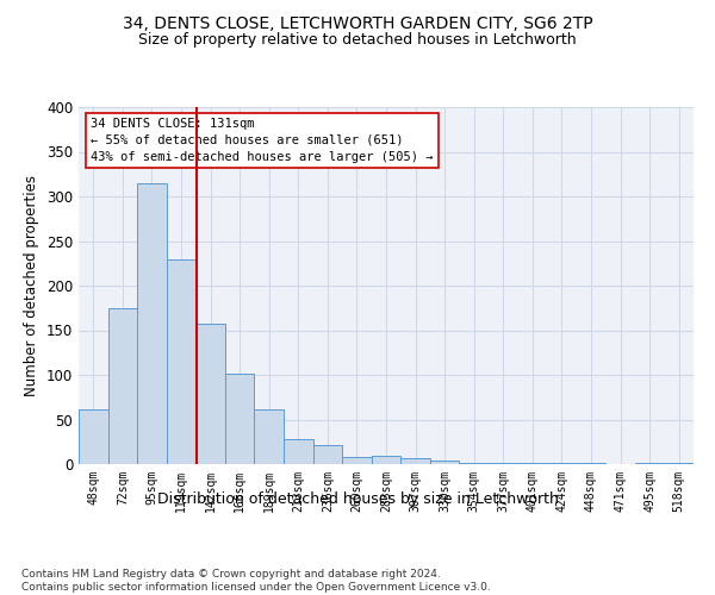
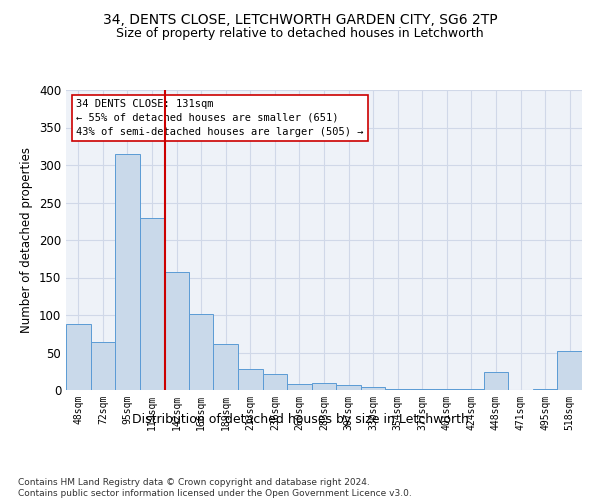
48sqm: 62 -> 88
72sqm: 175 -> 64
448sqm: 1 -> 24
518sqm: 1 -> 52
